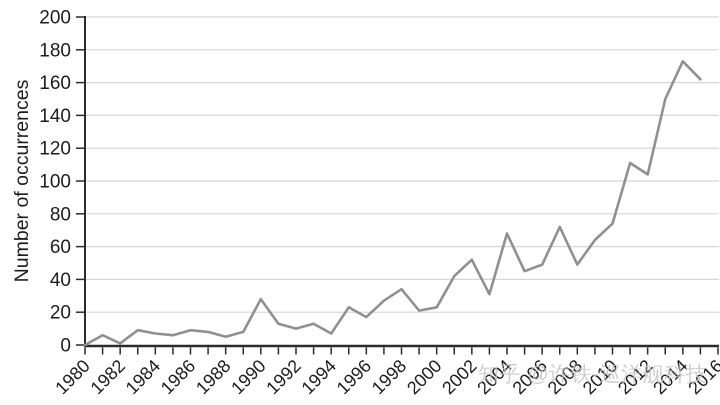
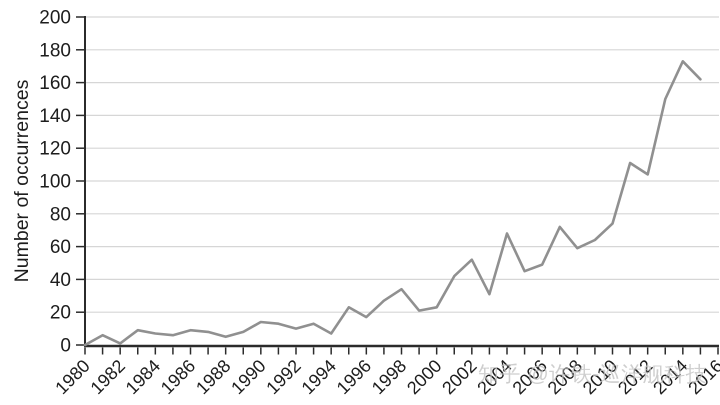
1990: 28 -> 14
2008: 49 -> 59
